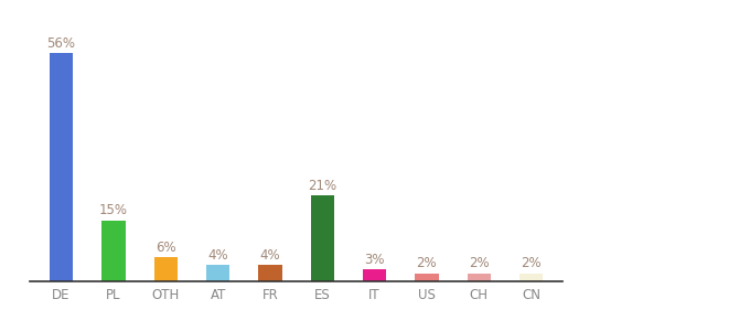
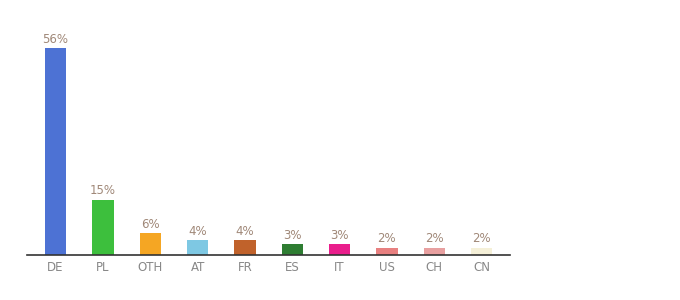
ES: 21% -> 3%
